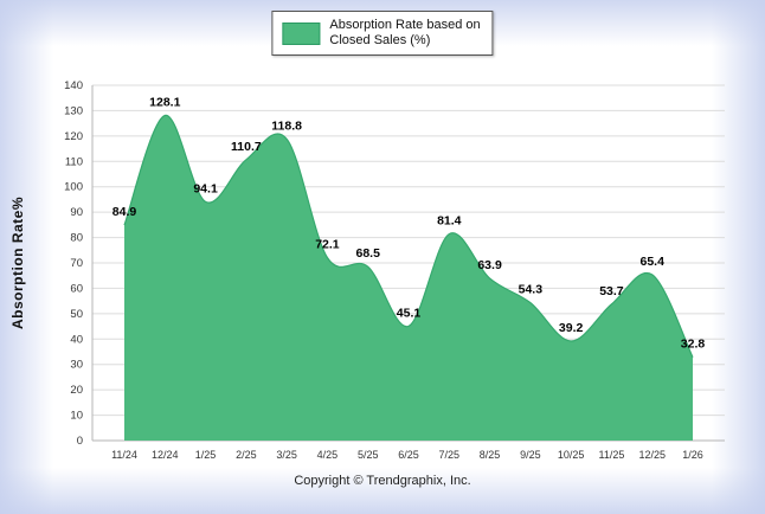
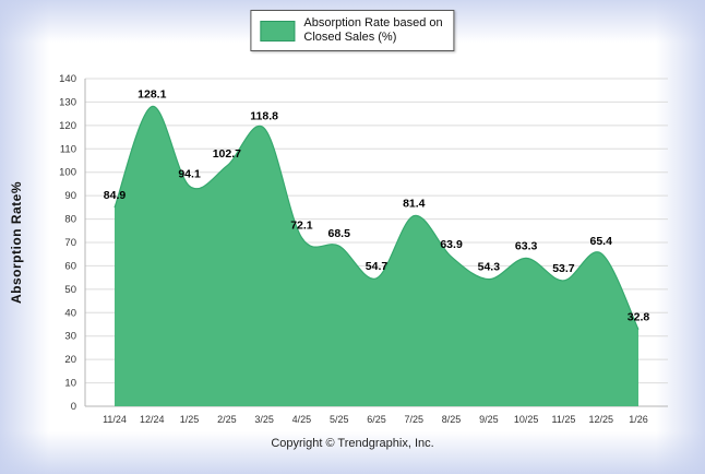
2/25: 110.7 -> 102.7
6/25: 45.1 -> 54.7
10/25: 39.2 -> 63.3
